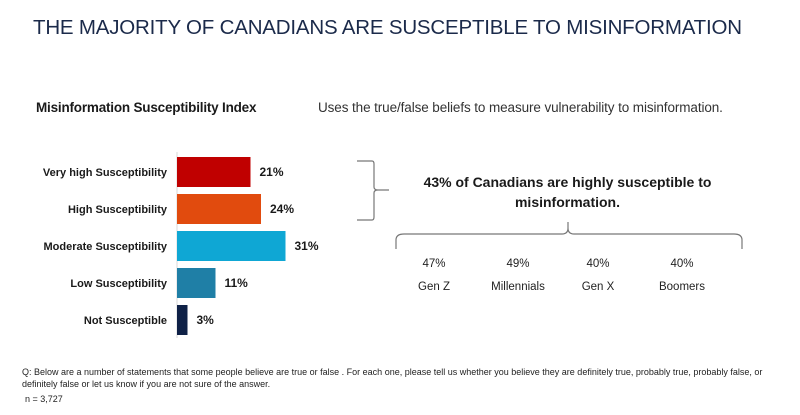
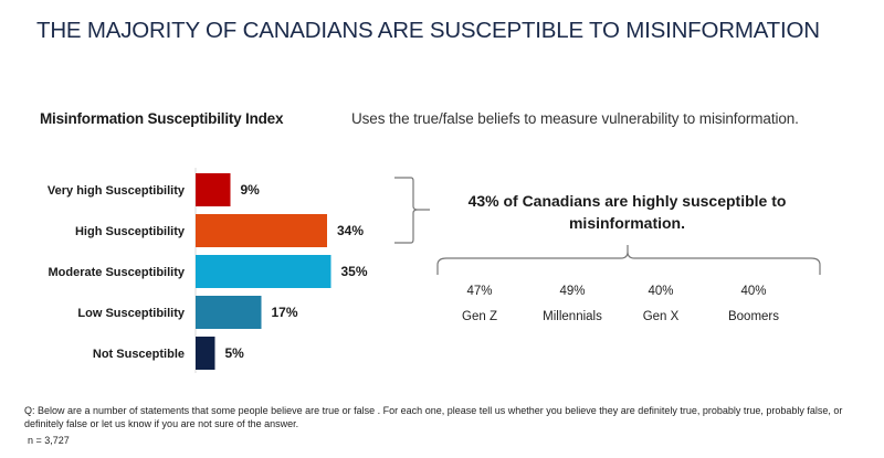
Very high Susceptibility: 21% -> 9%
High Susceptibility: 24% -> 34%
Moderate Susceptibility: 31% -> 35%
Low Susceptibility: 11% -> 17%
Not Susceptible: 3% -> 5%
